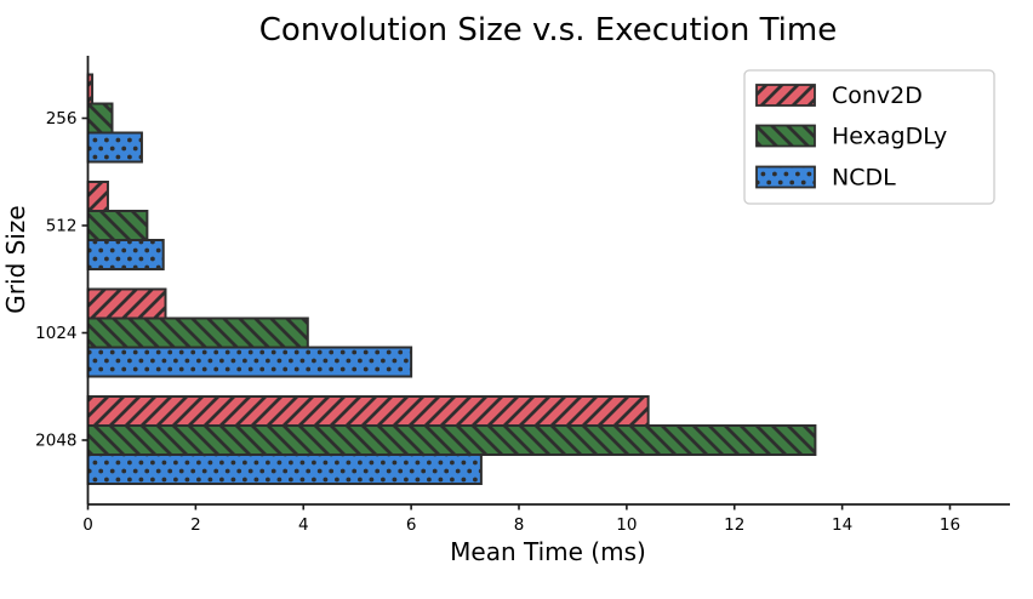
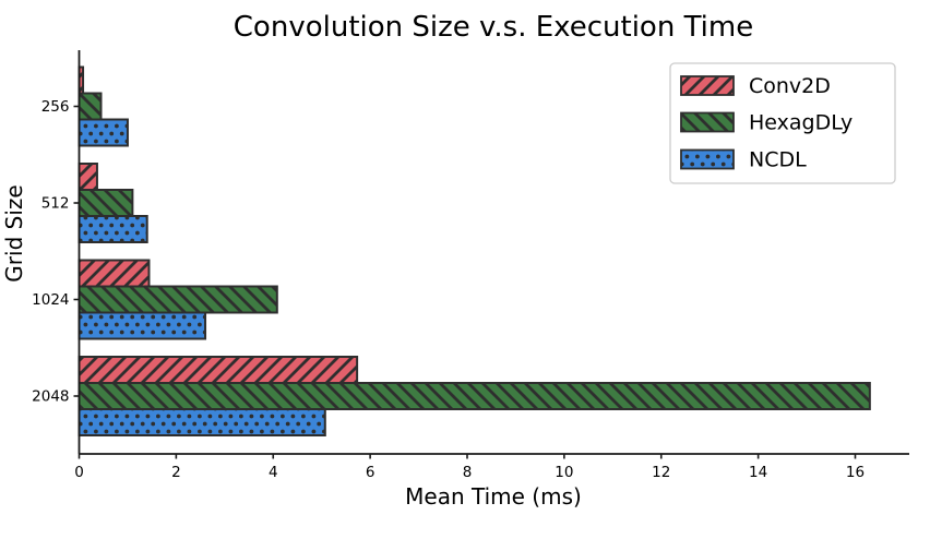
NCDL/1024: 6.0 -> 2.6
Conv2D/2048: 10.4 -> 5.7
HexagDLy/2048: 13.5 -> 16.3
NCDL/2048: 7.3 -> 5.1
